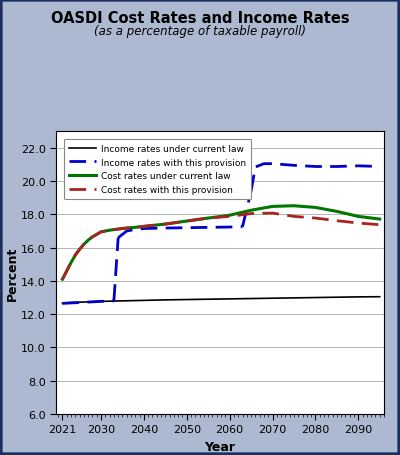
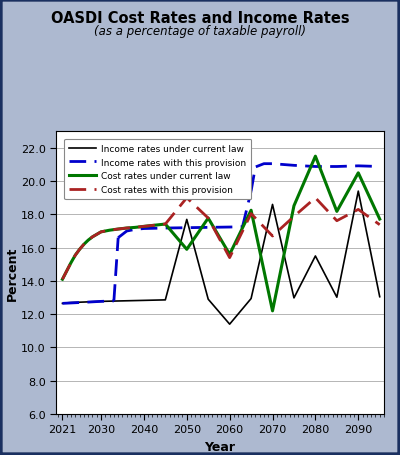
Income rates under current law/2050: 12.9 -> 17.7
Cost rates under current law/2050: 17.6 -> 15.9
Cost rates with this provision/2050: 17.6 -> 19.0
Income rates under current law/2060: 12.9 -> 11.4
Cost rates under current law/2060: 17.9 -> 15.6
Cost rates with this provision/2060: 17.9 -> 15.4
Income rates under current law/2070: 13.0 -> 18.6
Cost rates under current law/2070: 18.5 -> 12.2
Cost rates with this provision/2070: 18.1 -> 16.7
Income rates under current law/2080: 13.0 -> 15.5
Cost rates under current law/2080: 18.4 -> 21.5
Cost rates with this provision/2080: 17.8 -> 19.0
Income rates under current law/2090: 13.0 -> 19.4
Cost rates under current law/2090: 17.9 -> 20.5
Cost rates with this provision/2090: 17.5 -> 18.3
